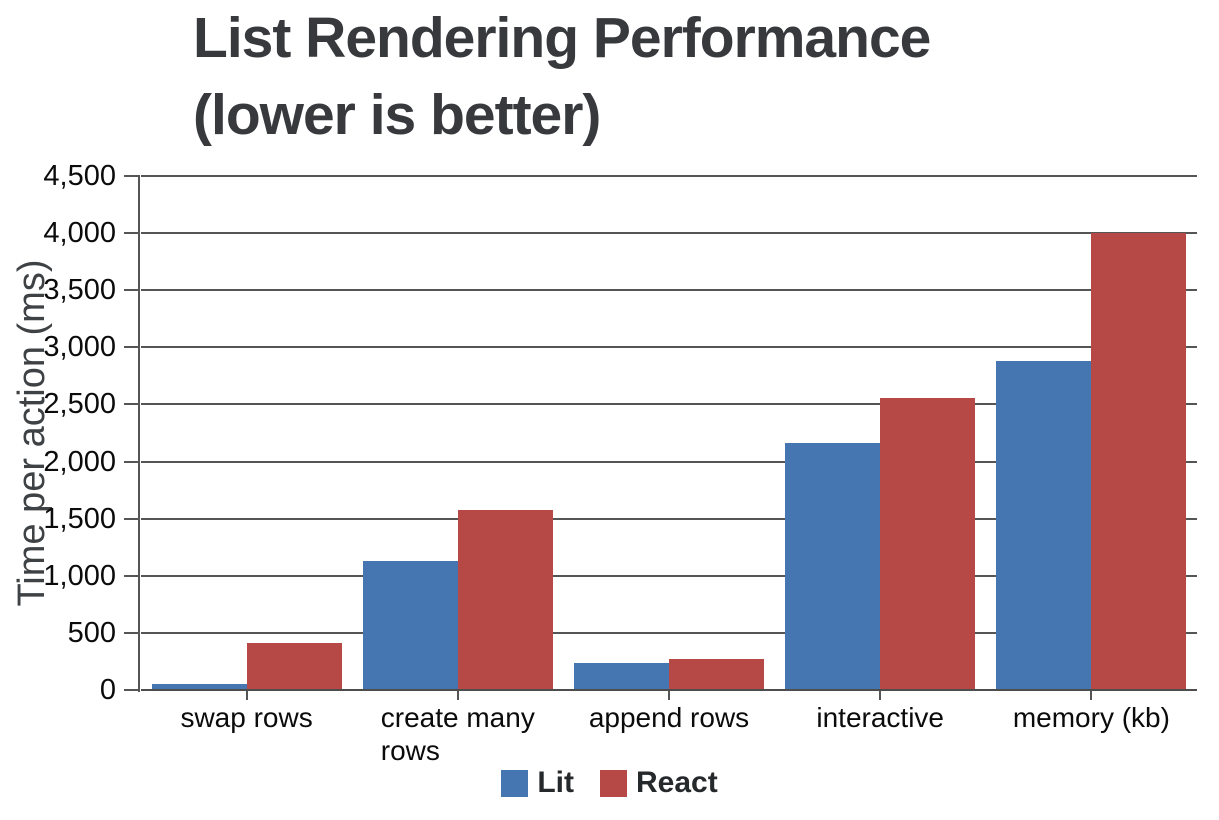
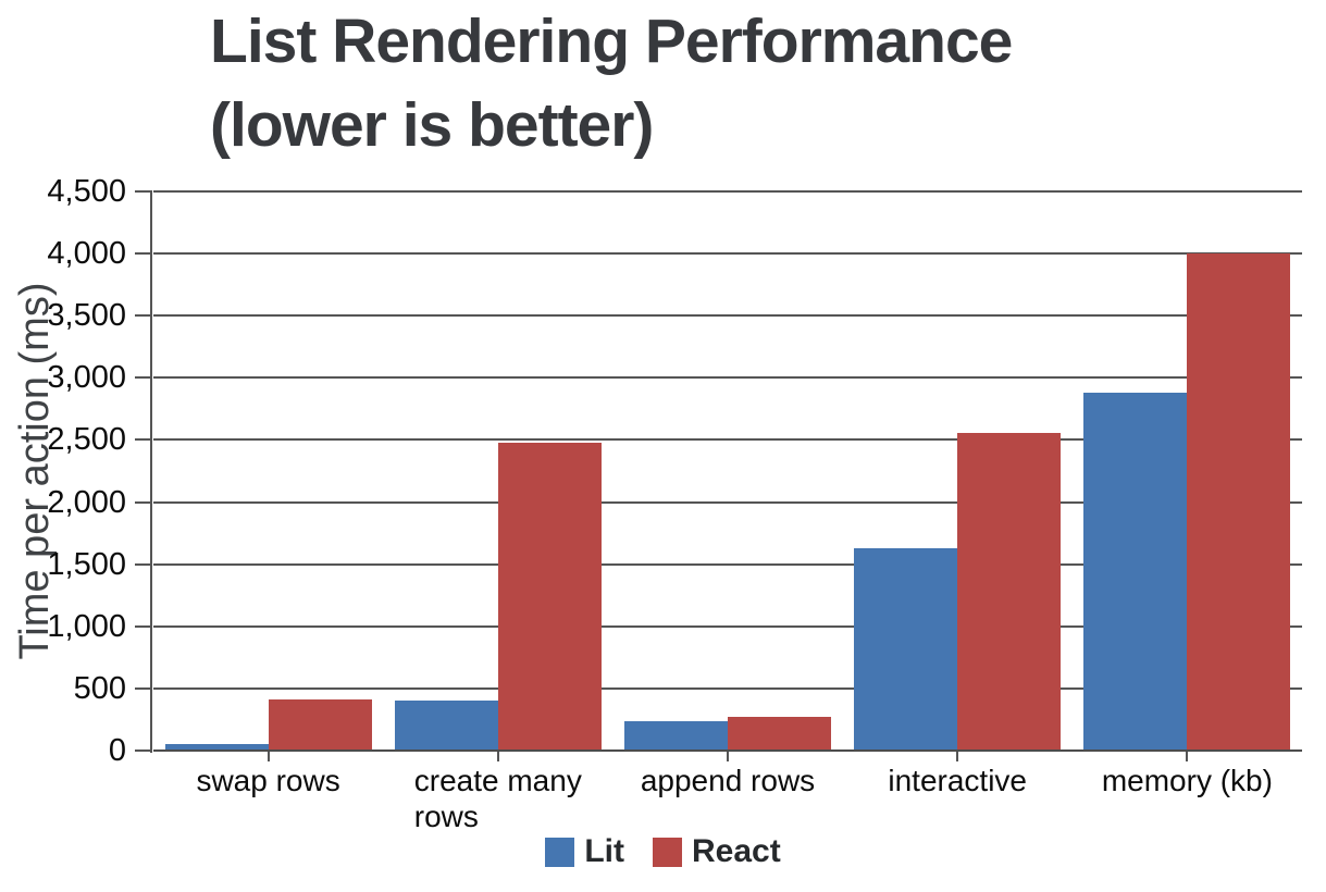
Lit/create many rows: 1130 -> 400
React/create many rows: 1580 -> 2480
Lit/interactive: 2160 -> 1630
